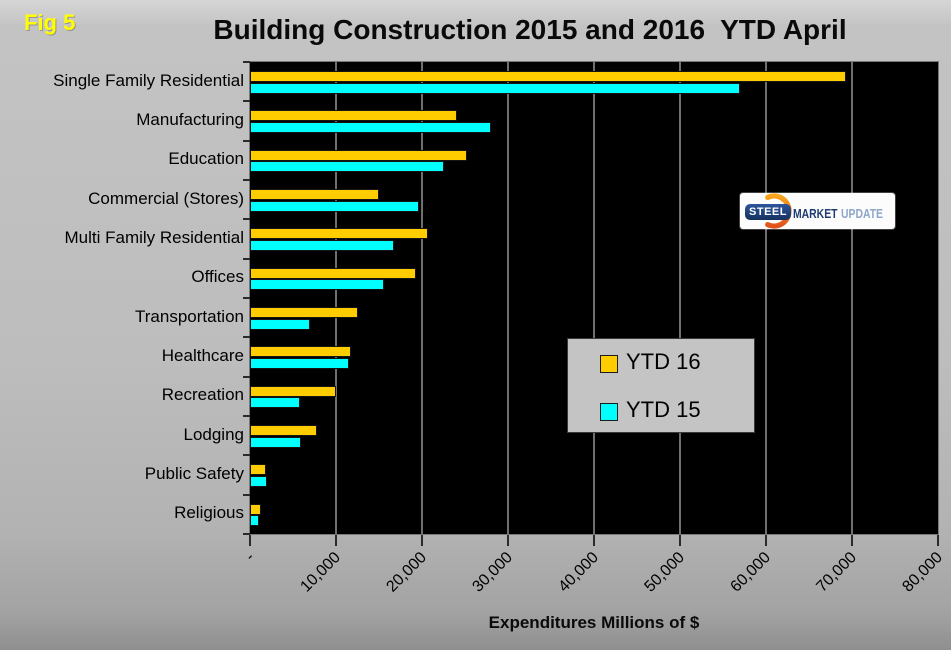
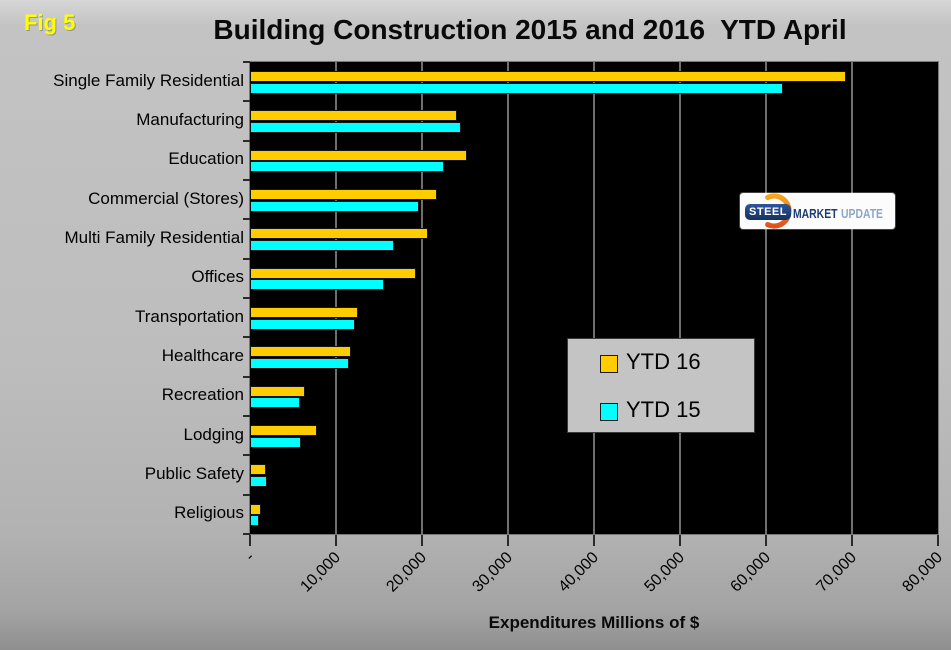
YTD 15/Single Family Residential: 57000 -> 62000
YTD 15/Manufacturing: 28000 -> 24000
YTD 16/Commercial (Stores): 15000 -> 22000
YTD 15/Transportation: 7000 -> 12000
YTD 16/Recreation: 10000 -> 6000
